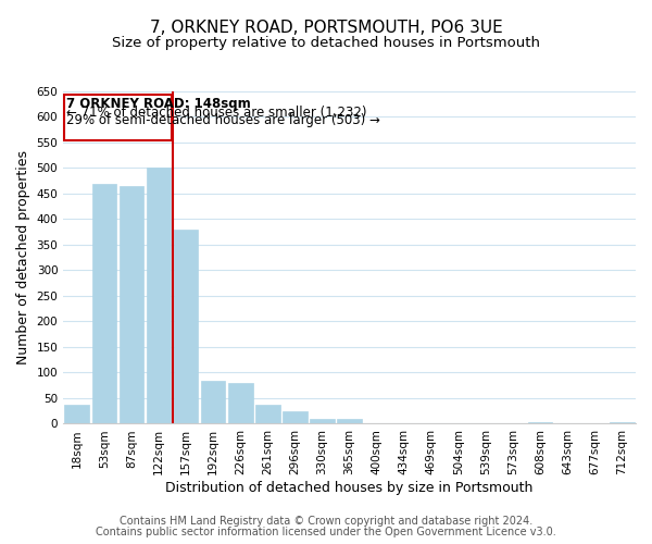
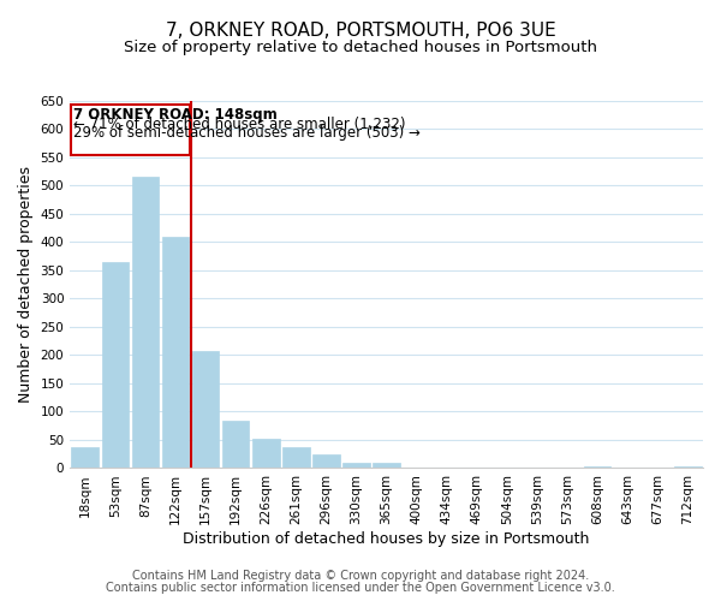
53sqm: 470 -> 365
87sqm: 465 -> 515
122sqm: 500 -> 410
157sqm: 380 -> 207
226sqm: 80 -> 53
